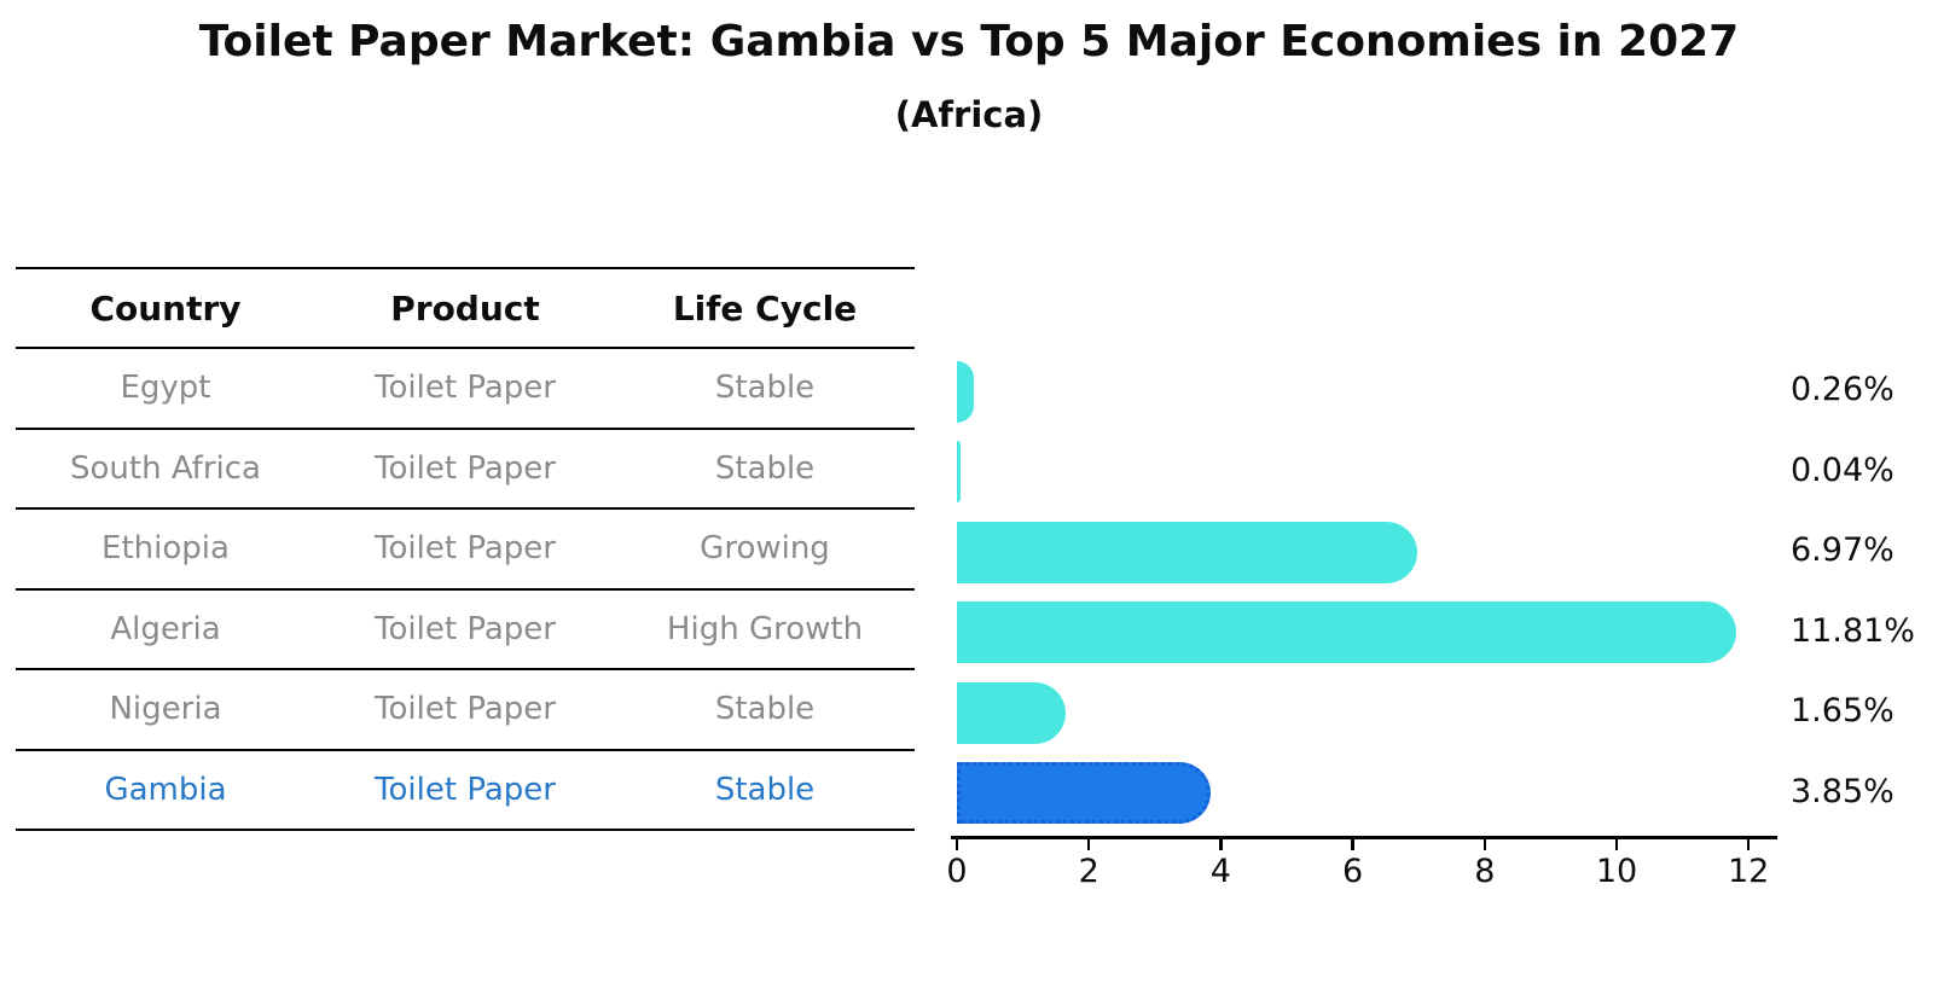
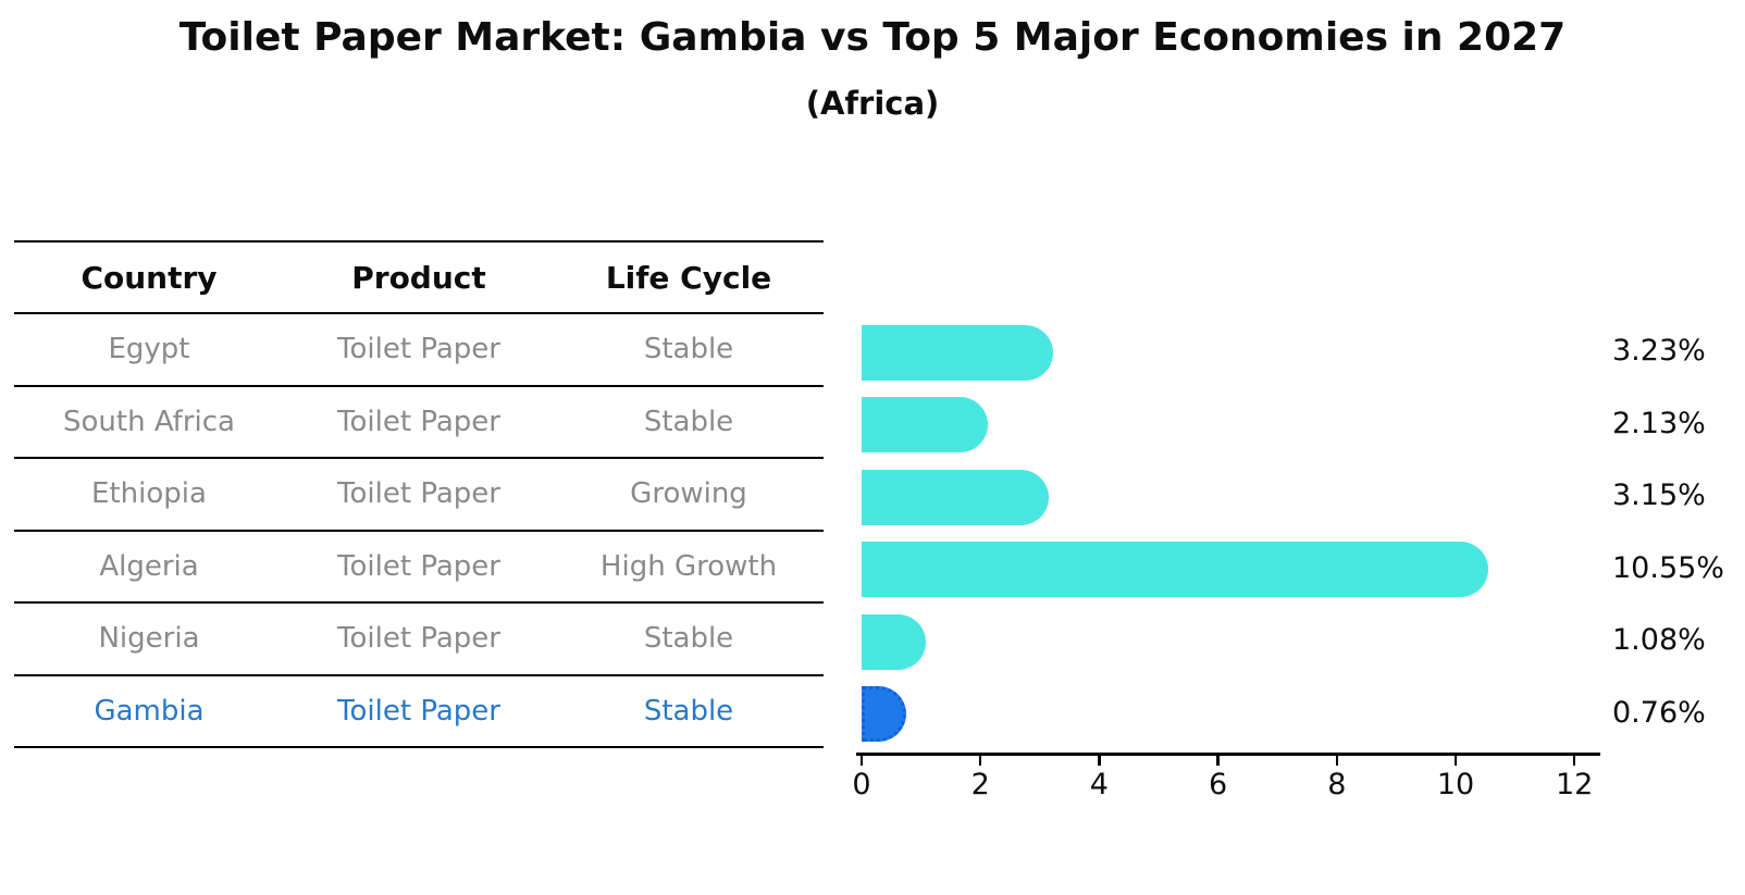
Egypt: 0.26% -> 3.23%
South Africa: 0.04% -> 2.13%
Ethiopia: 6.97% -> 3.15%
Algeria: 11.81% -> 10.55%
Nigeria: 1.65% -> 1.08%
Gambia: 3.85% -> 0.76%
